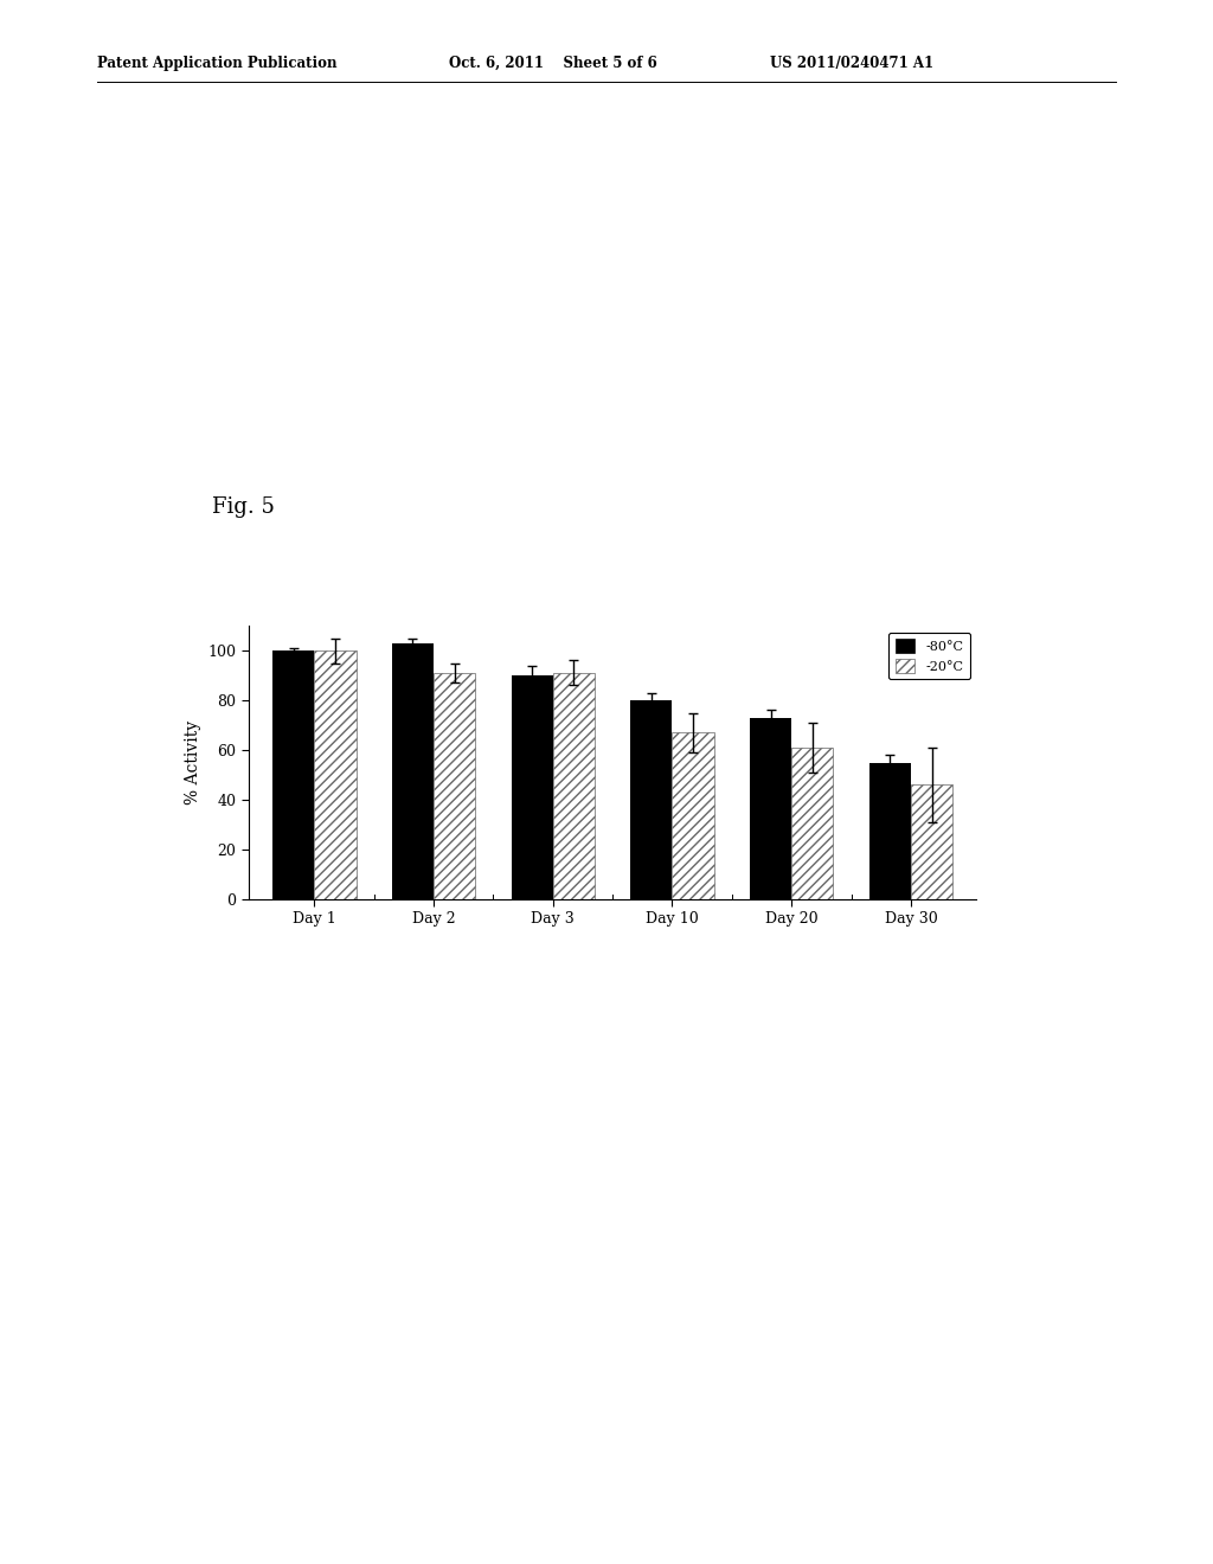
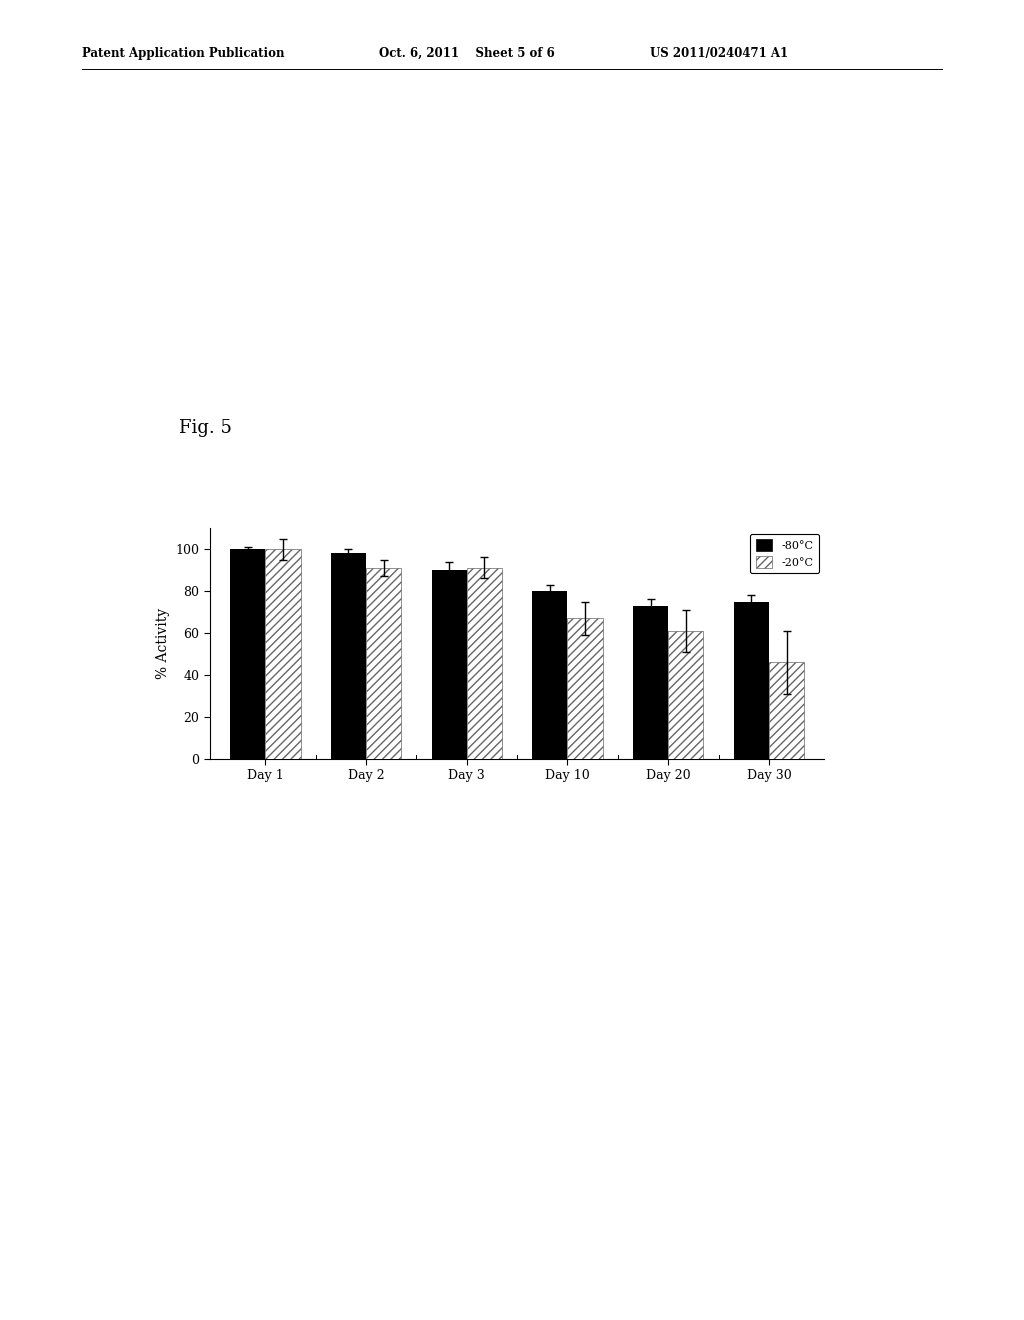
-80°C/Day 2: 103 -> 98
-80°C/Day 30: 55 -> 75
